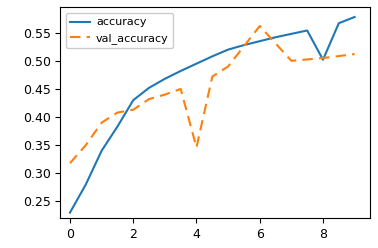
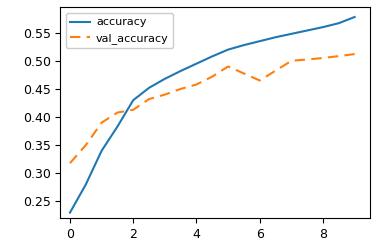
val_accuracy/4: 0.346 -> 0.458
val_accuracy/6: 0.562 -> 0.465
accuracy/8: 0.502 -> 0.560
